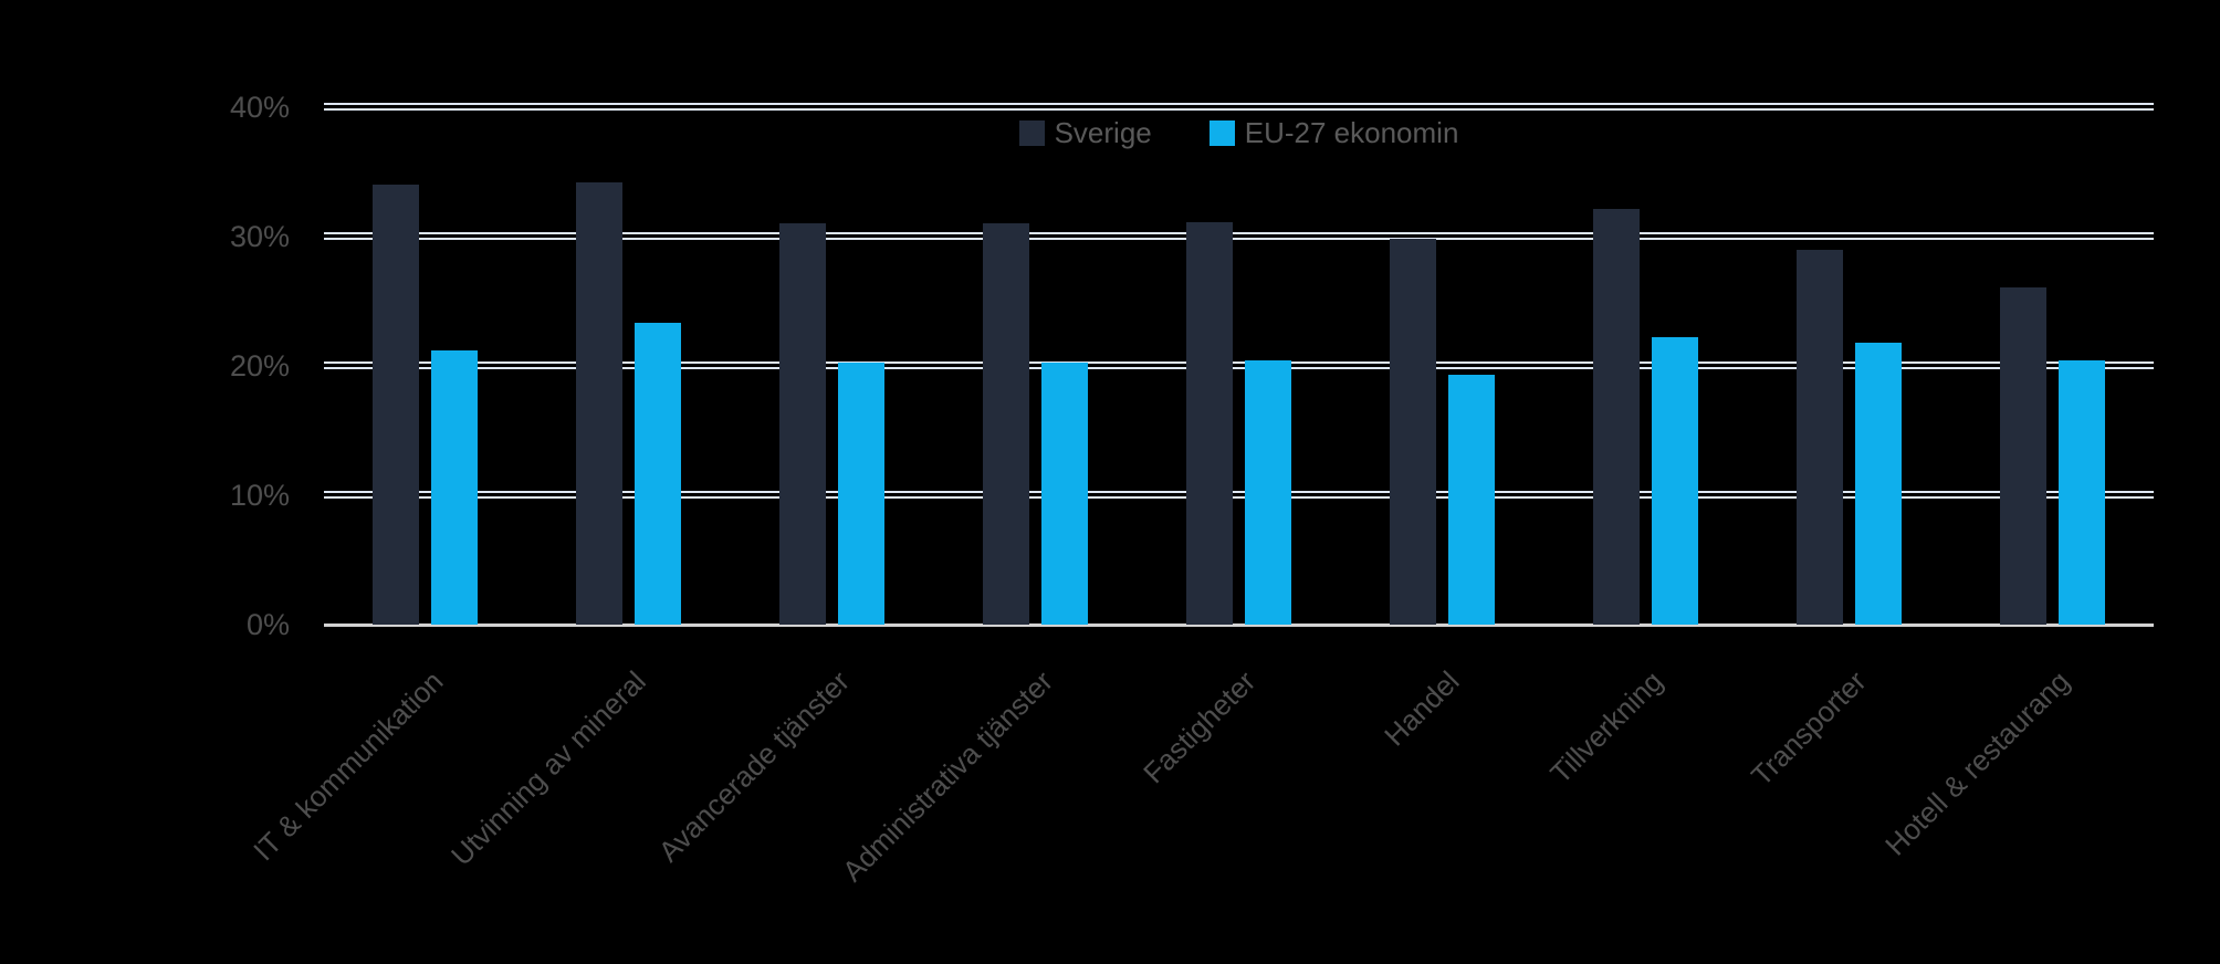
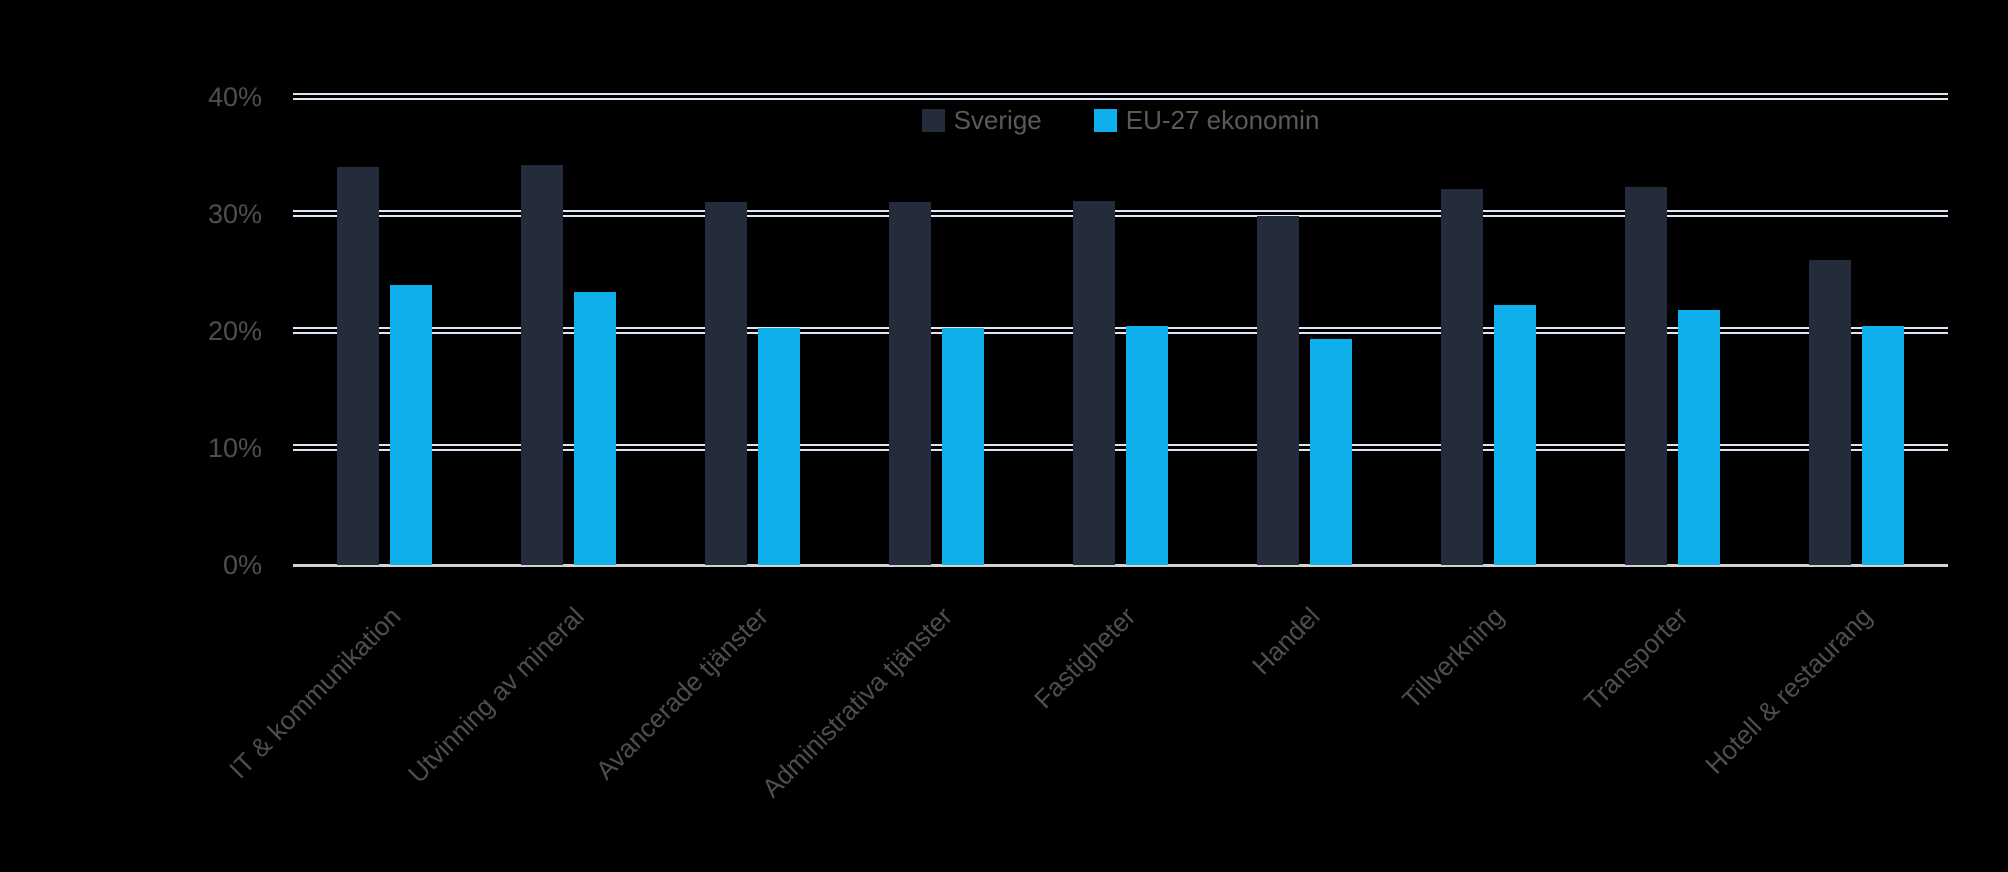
EU-27 ekonomin/IT & kommunikation: 21.2% -> 23.9%
Sverige/Transporter: 29.0% -> 32.3%
